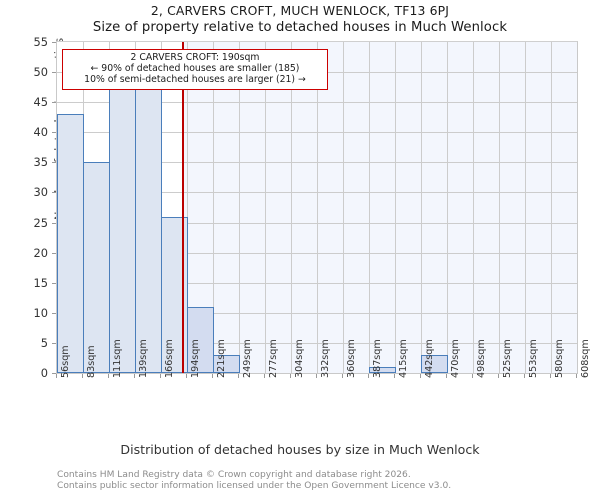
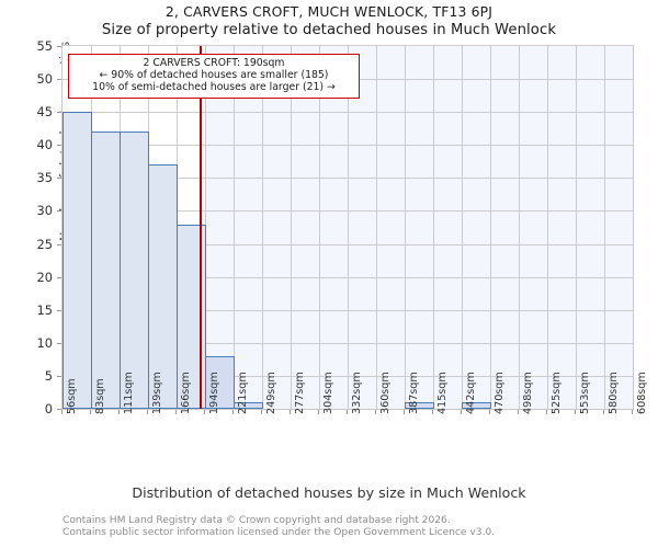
56sqm: 43 -> 45
83sqm: 35 -> 42
111sqm: 49 -> 42
139sqm: 49 -> 37
166sqm: 26 -> 28
194sqm: 11 -> 8
221sqm: 3 -> 1
442sqm: 3 -> 1
